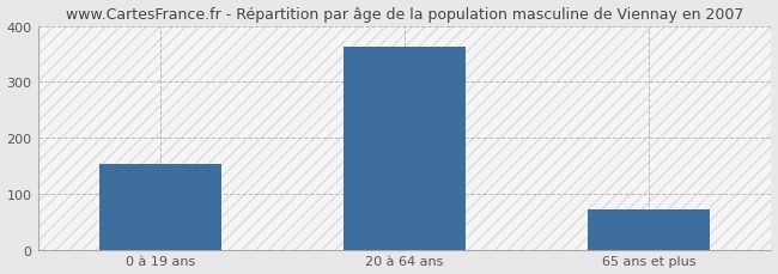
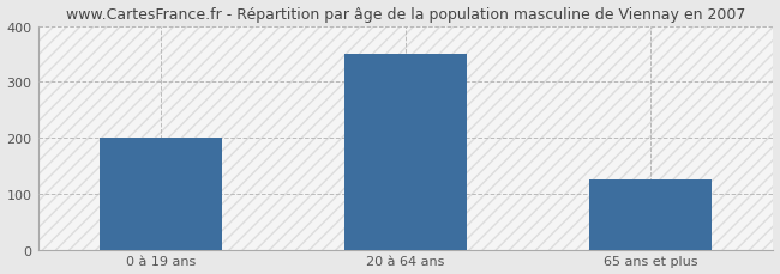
0 à 19 ans: 152 -> 200
20 à 64 ans: 362 -> 350
65 ans et plus: 71 -> 125
